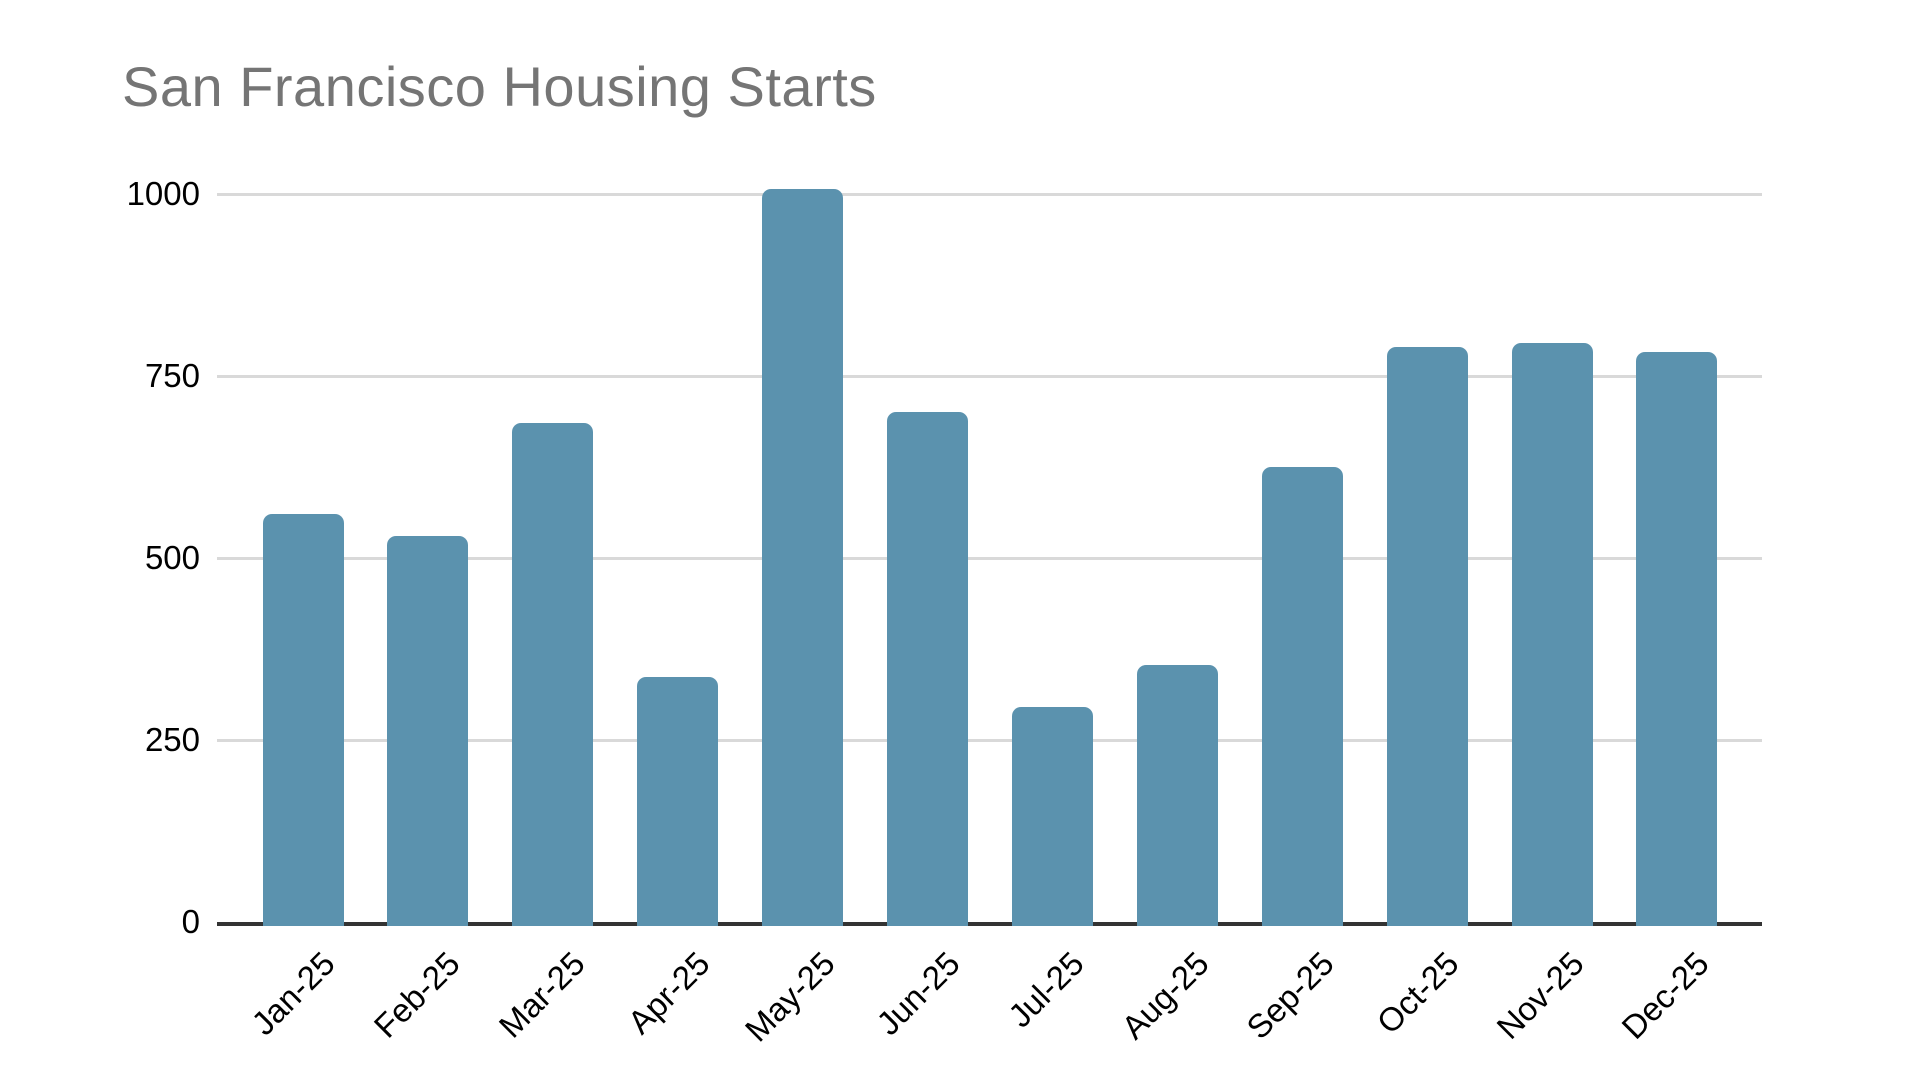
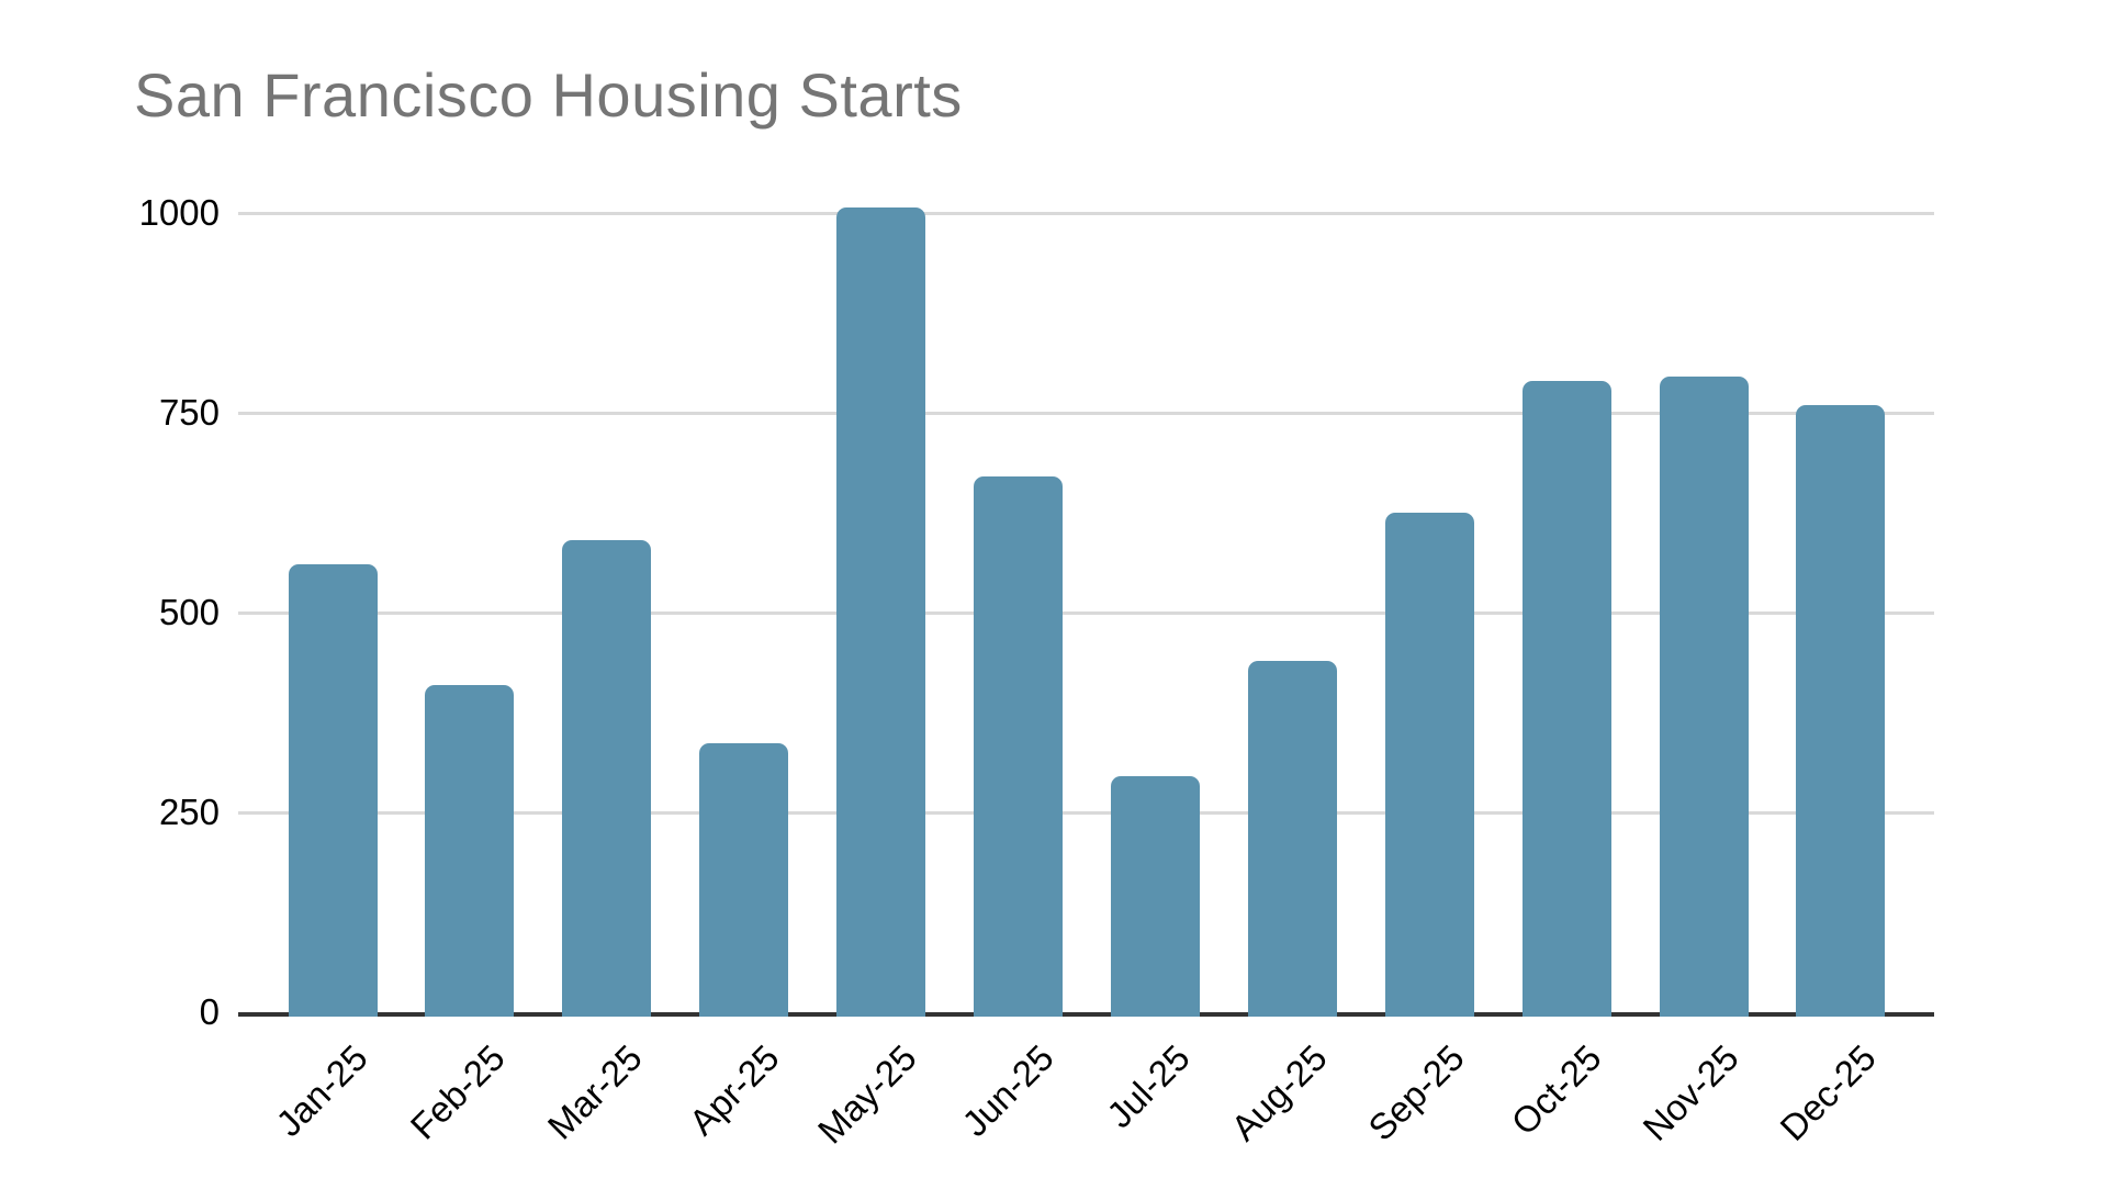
Feb-25: 530 -> 410
Mar-25: 690 -> 590
Jun-25: 700 -> 670
Aug-25: 350 -> 440
Dec-25: 780 -> 760
